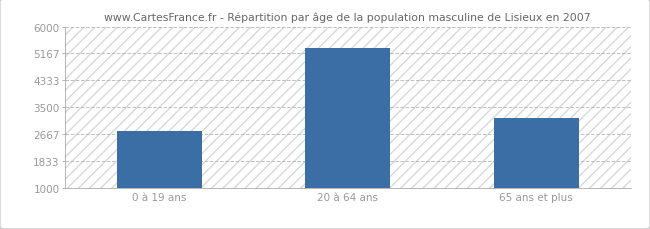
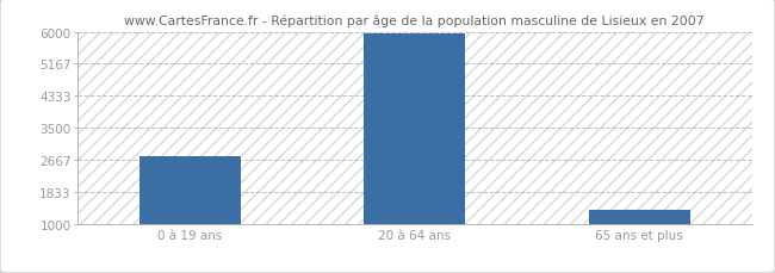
20 à 64 ans: 5350 -> 5950
65 ans et plus: 3150 -> 1350
